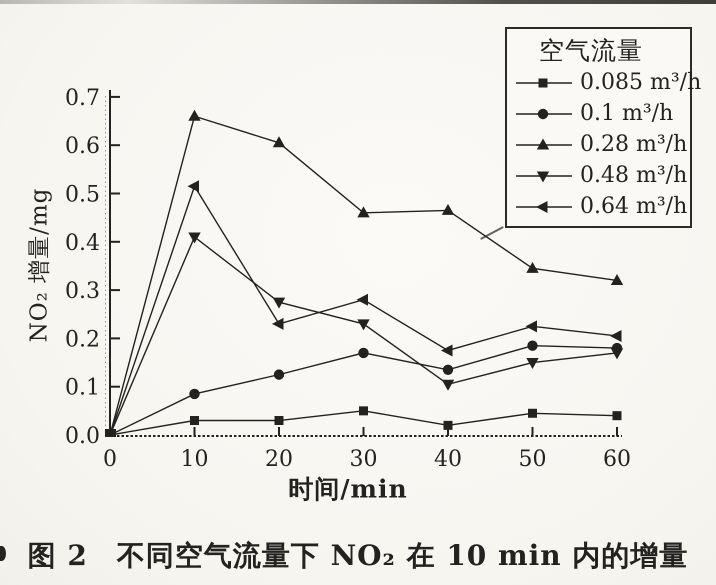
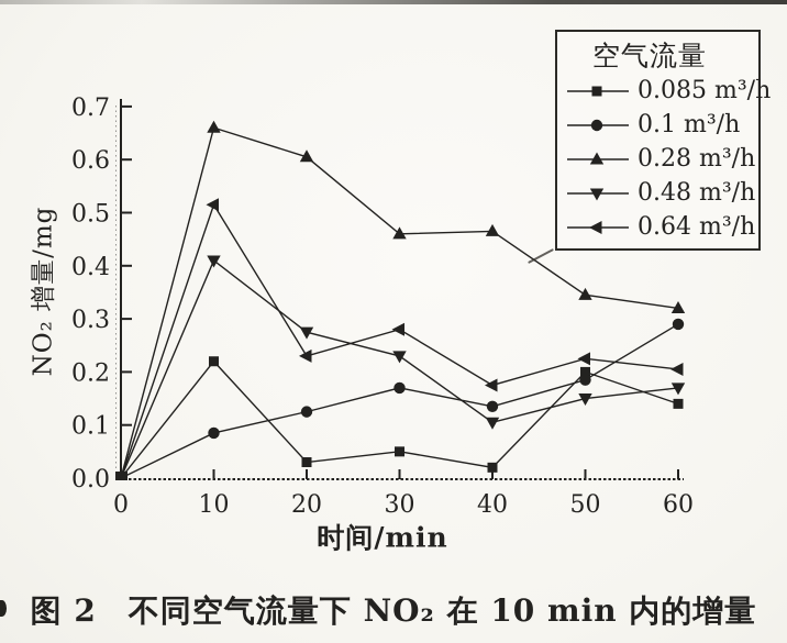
0.085 m³/h/10: 0.03 -> 0.22
0.085 m³/h/50: 0.04 -> 0.20
0.085 m³/h/60: 0.04 -> 0.14
0.1 m³/h/60: 0.18 -> 0.29
